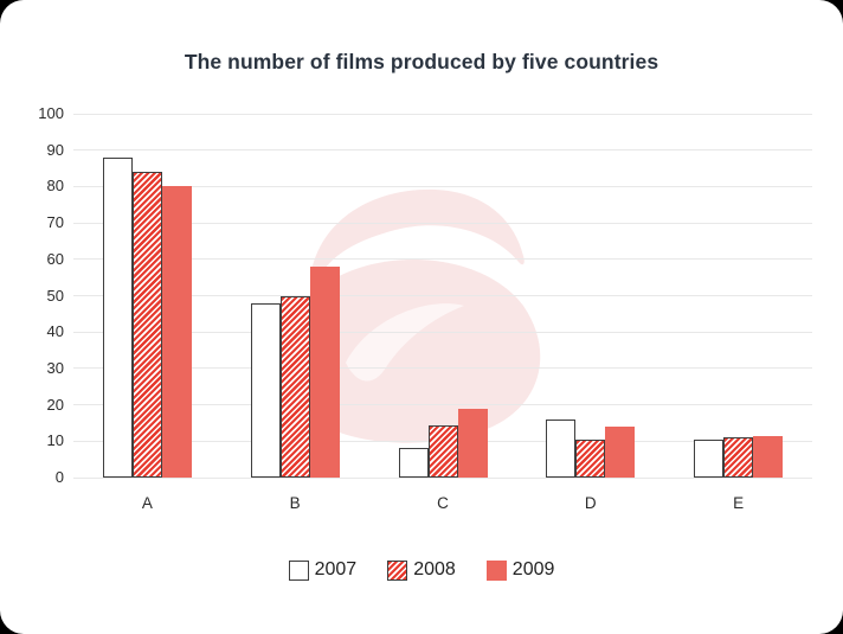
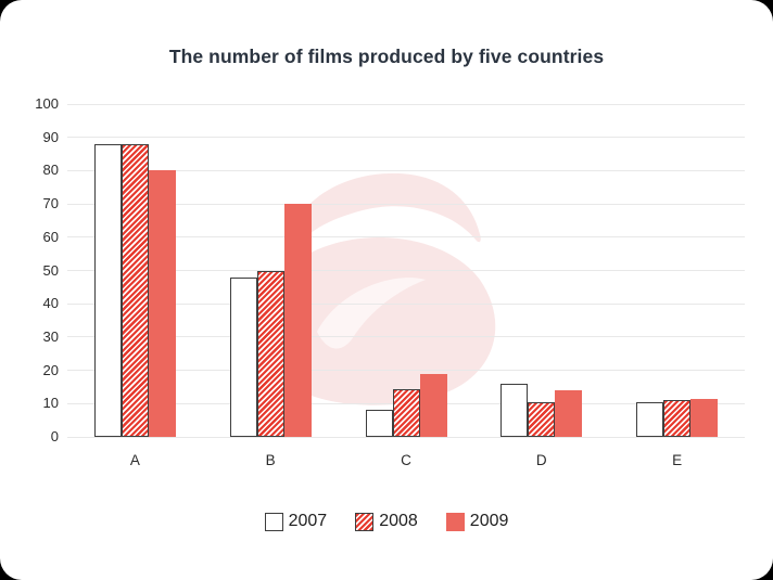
2008/A: 84 -> 88
2009/B: 58 -> 70
